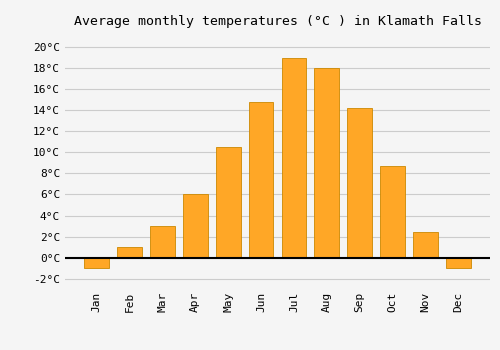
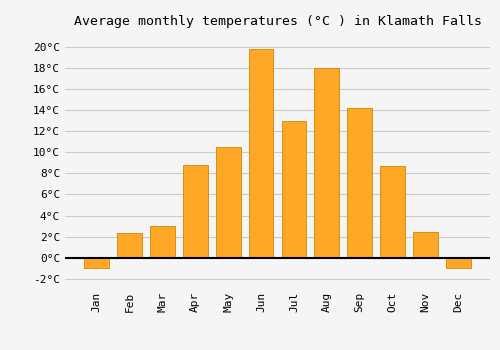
Feb: 1.0°C -> 2.3°C
Apr: 6.0°C -> 8.8°C
Jun: 14.8°C -> 19.8°C
Jul: 19.0°C -> 13.0°C
